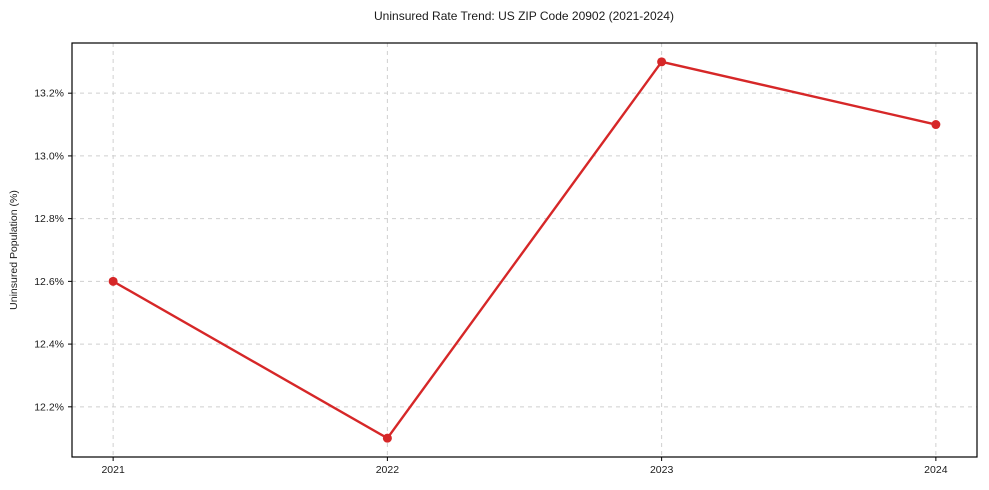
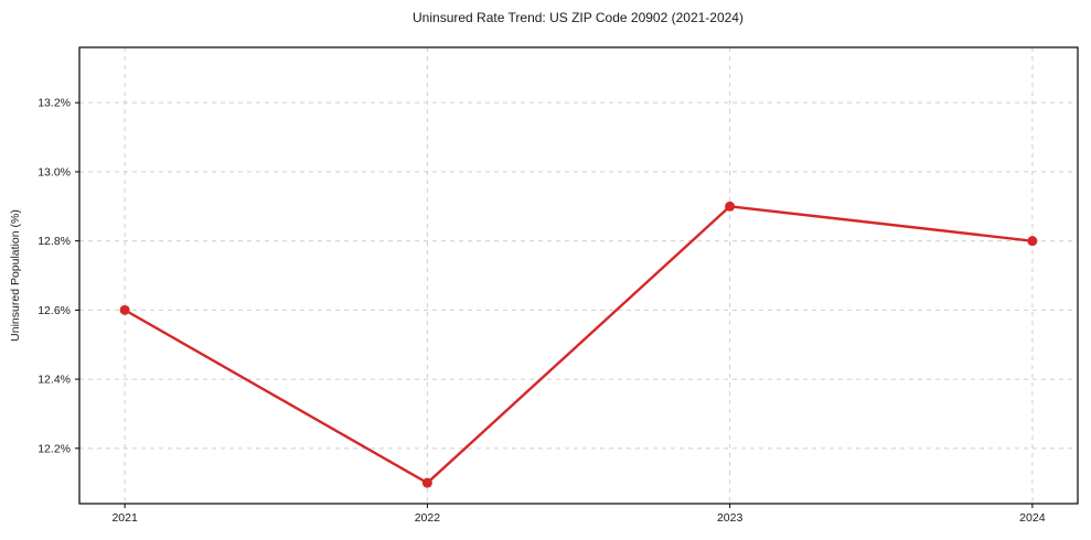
2023: 13.3% -> 12.9%
2024: 13.1% -> 12.8%
